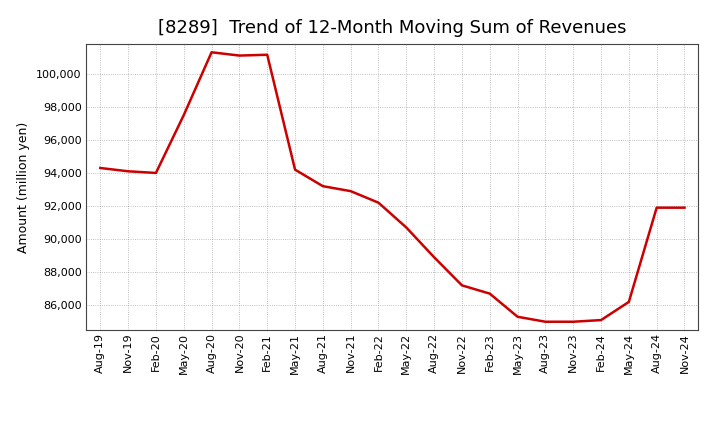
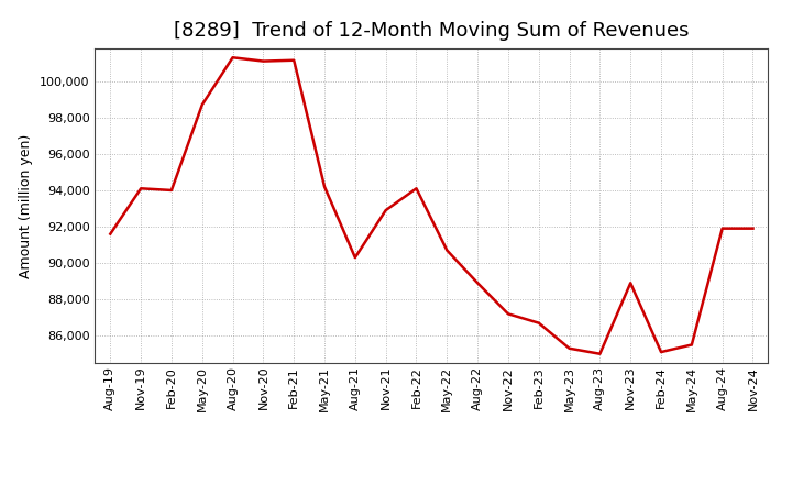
Aug-19: 94,300 -> 91,600
May-20: 97,500 -> 98,700
Aug-21: 93,200 -> 90,300
Feb-22: 92,200 -> 94,100
Nov-23: 85,000 -> 88,900
May-24: 86,200 -> 85,500
